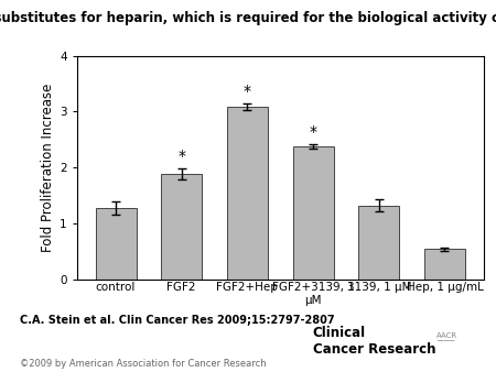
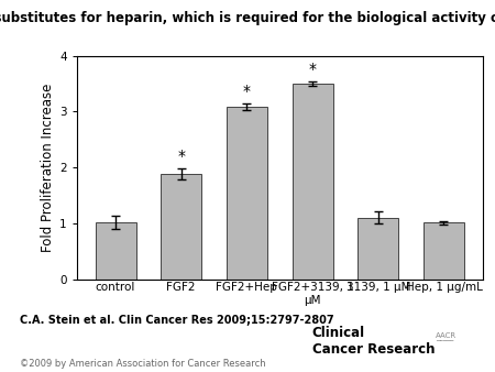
control: 1.28 -> 1.02
FGF2+3139, 1 μM: 2.38 -> 3.50
3139, 1 μM: 1.32 -> 1.10
Hep, 1 μg/mL: 0.54 -> 1.01
